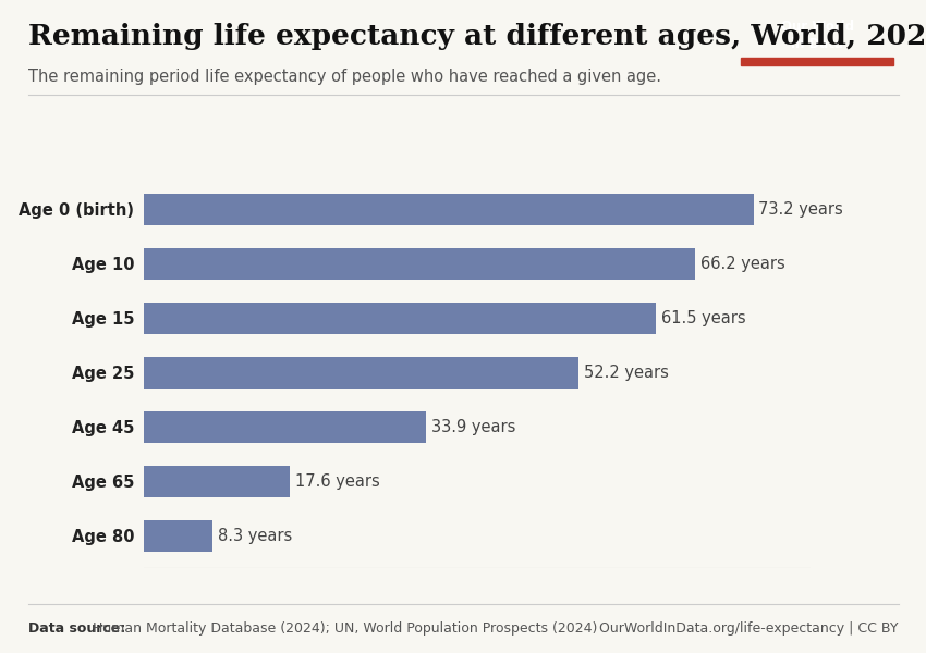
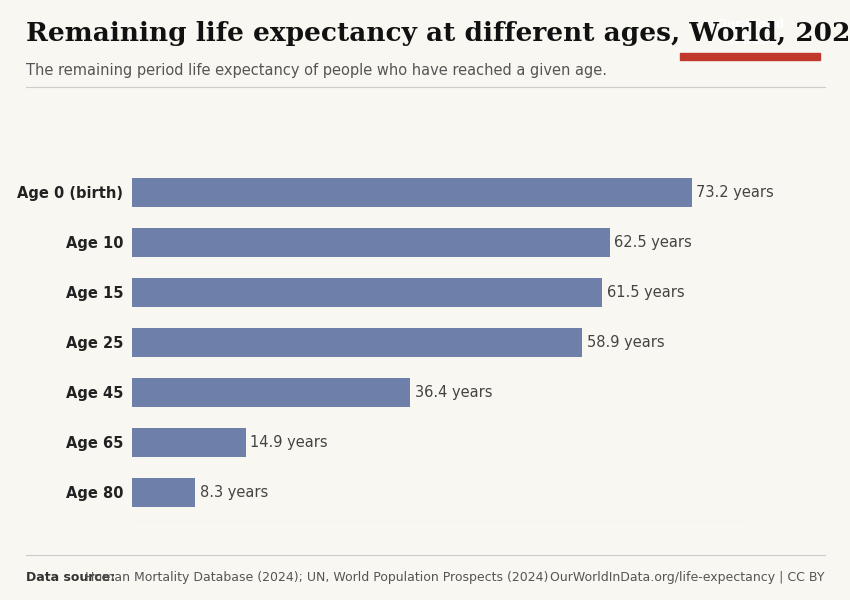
Age 10: 66.2 -> 62.5
Age 25: 52.2 -> 58.9
Age 45: 33.9 -> 36.4
Age 65: 17.6 -> 14.9
